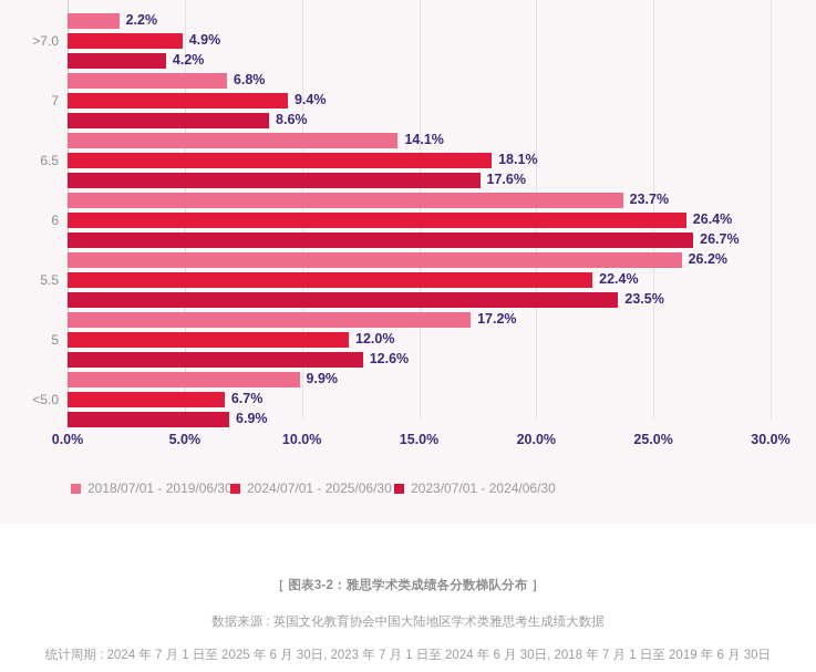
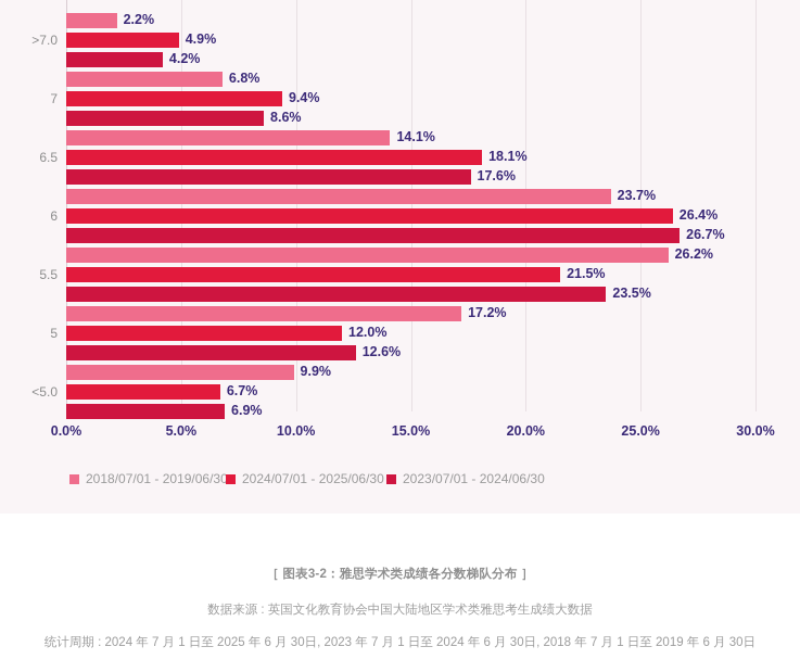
2024/07/01 - 2025/06/30/5.5: 22.4% -> 21.5%
